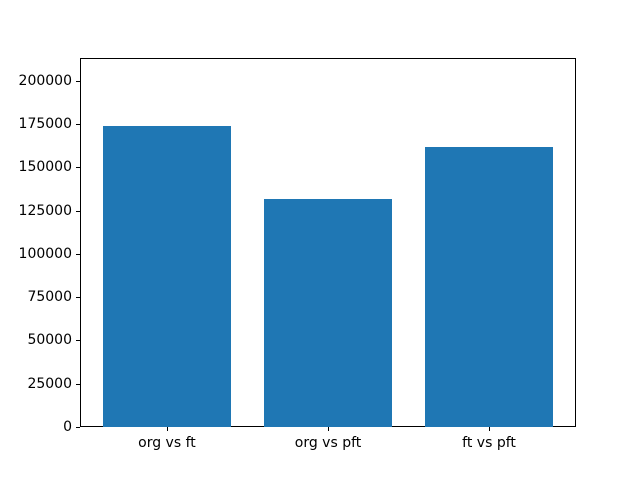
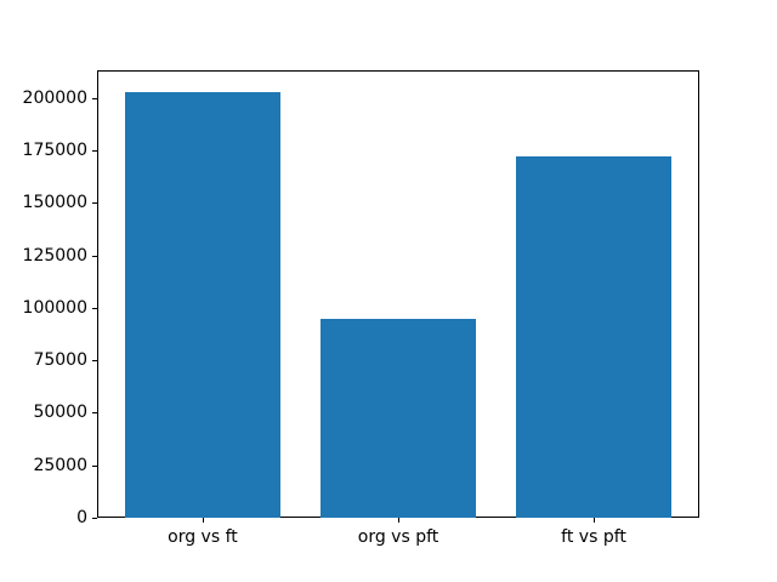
org vs ft: 174000 -> 203000
org vs pft: 132000 -> 94000
ft vs pft: 162000 -> 172000
